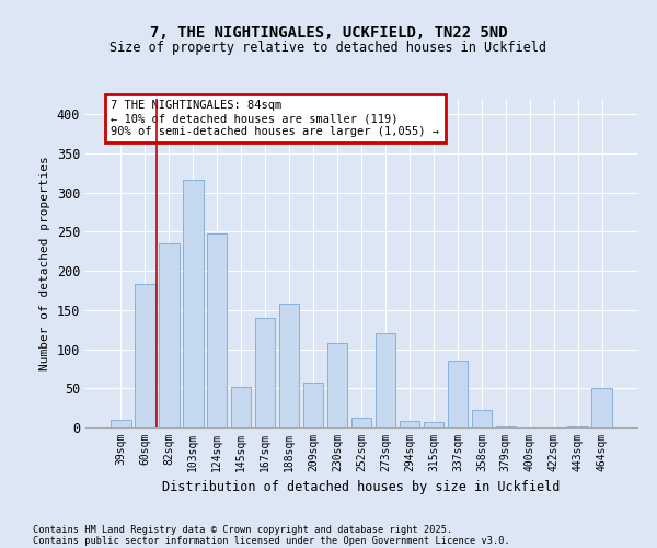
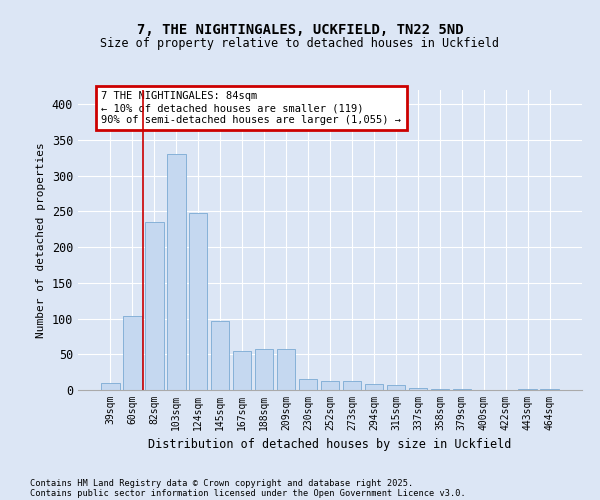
60sqm: 184 -> 103
103sqm: 316 -> 330
145sqm: 52 -> 97
167sqm: 140 -> 55
188sqm: 158 -> 57
230sqm: 108 -> 15
273sqm: 120 -> 13
337sqm: 86 -> 3
358sqm: 22 -> 2
464sqm: 50 -> 2
